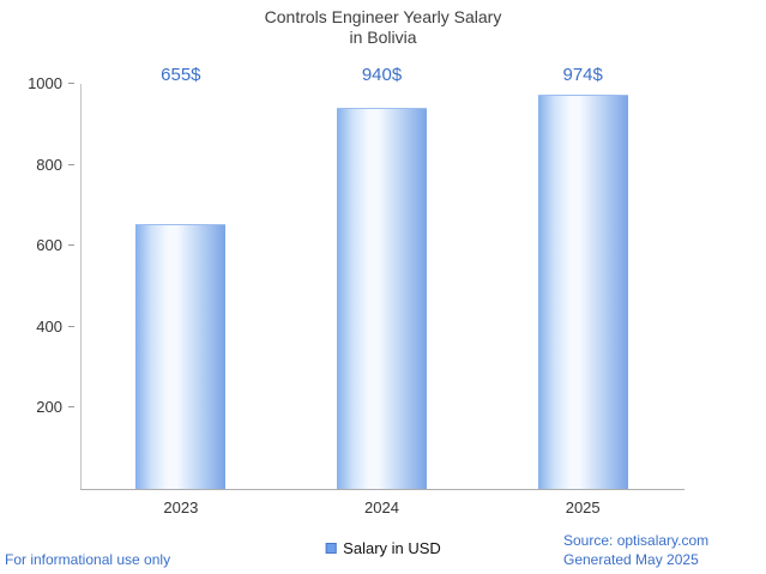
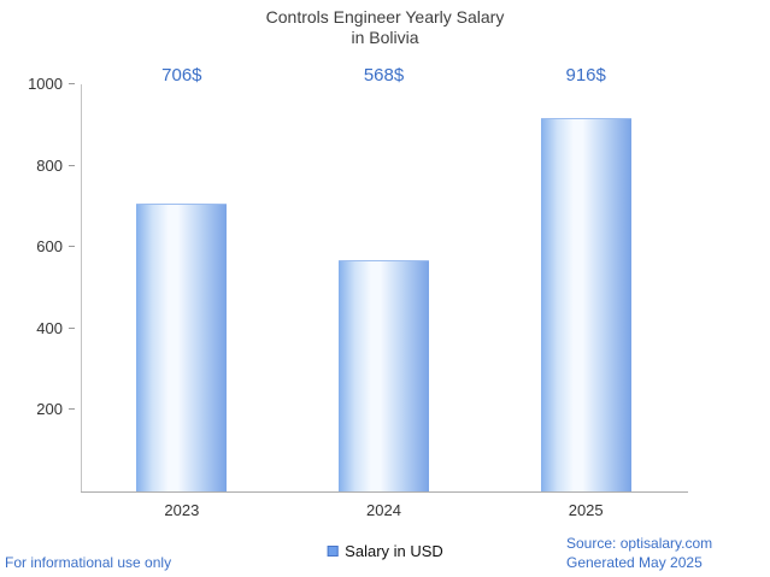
2023: 655 -> 706
2024: 940 -> 568
2025: 974 -> 916
